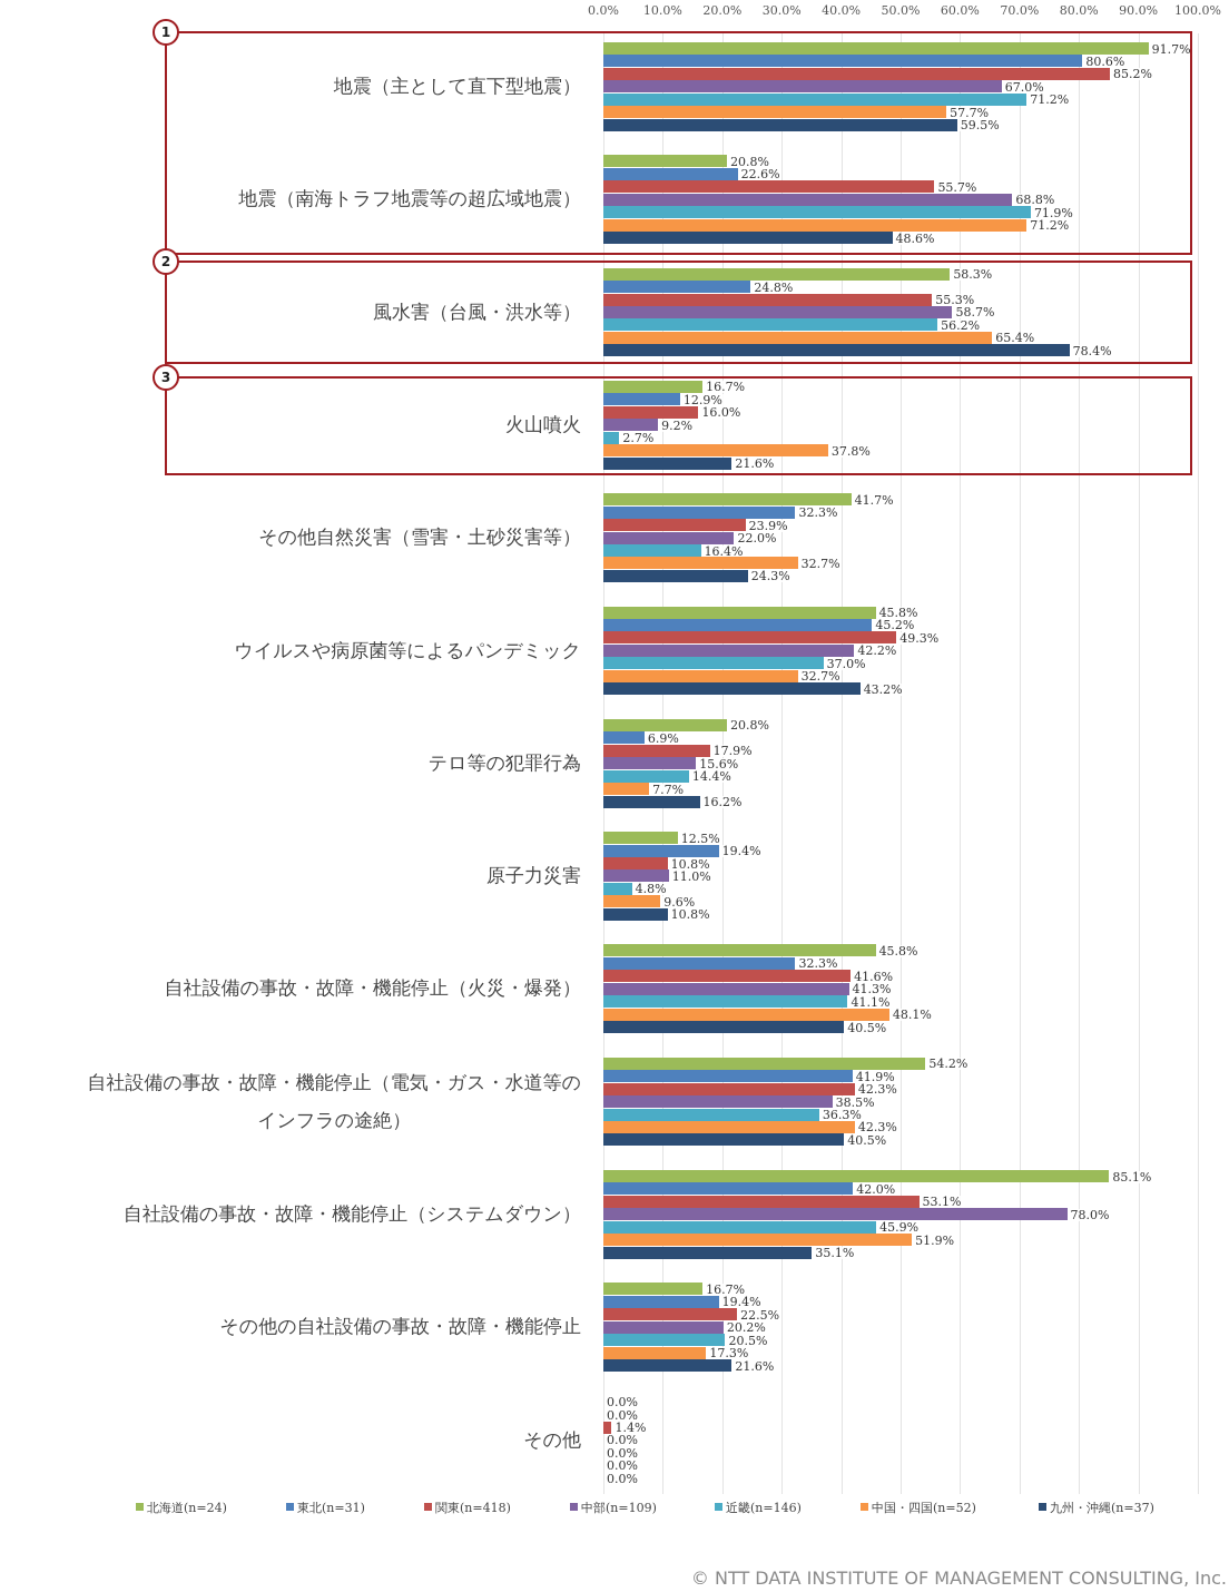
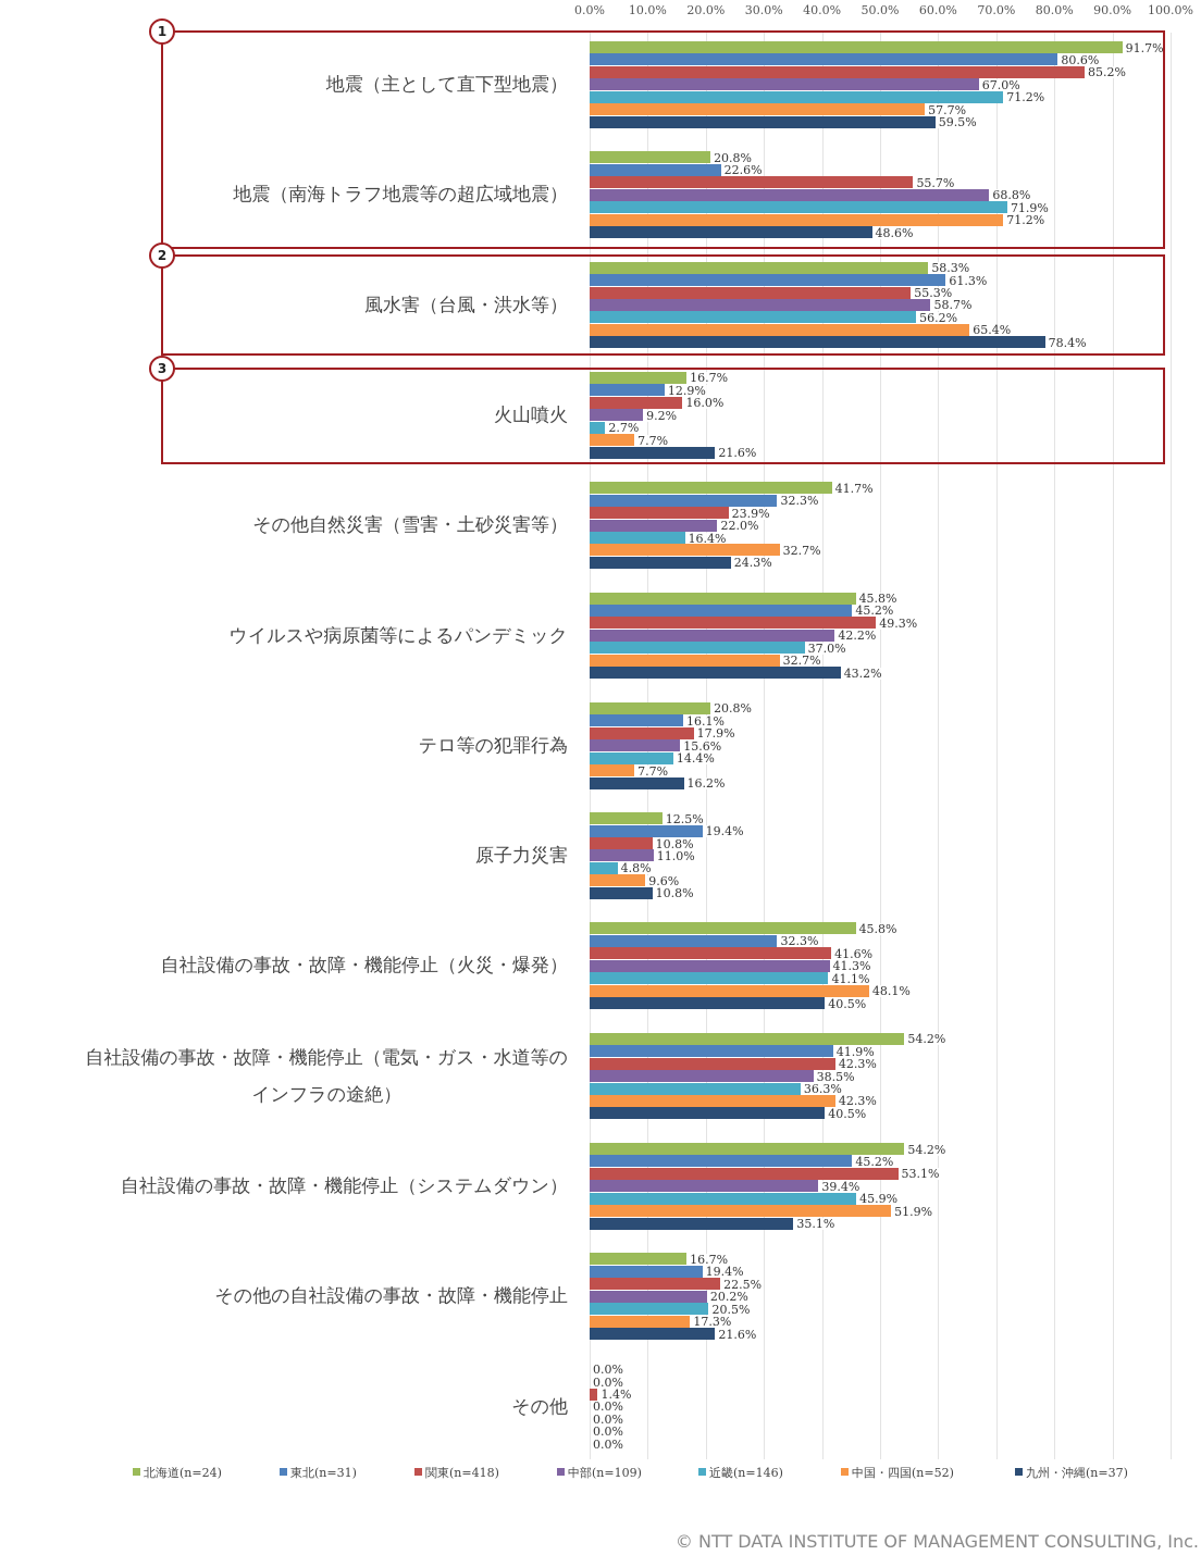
東北(n=31)/風水害（台風・洪水等）: 24.8% -> 61.3%
中国・四国(n=52)/火山噴火: 37.8% -> 7.7%
東北(n=31)/テロ等の犯罪行為: 6.9% -> 16.1%
北海道(n=24)/自社設備の事故・故障・機能停止（システムダウン）: 85.1% -> 54.2%
東北(n=31)/自社設備の事故・故障・機能停止（システムダウン）: 42.0% -> 45.2%
中部(n=109)/自社設備の事故・故障・機能停止（システムダウン）: 78.0% -> 39.4%
